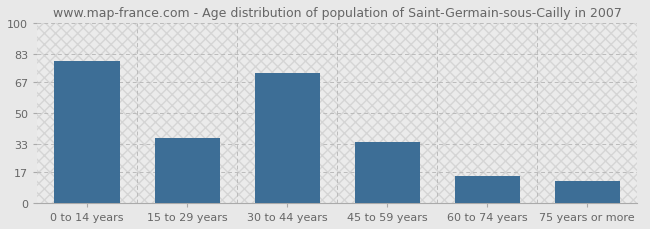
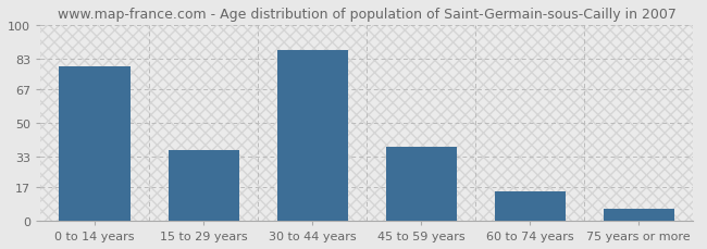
30 to 44 years: 72 -> 87
45 to 59 years: 34 -> 38
75 years or more: 12 -> 6
